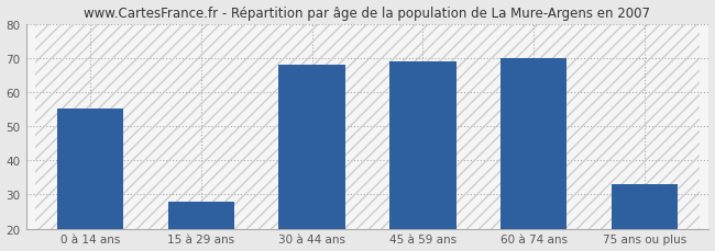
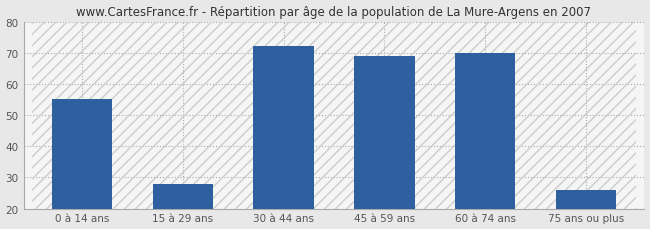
30 à 44 ans: 68 -> 72
75 ans ou plus: 33 -> 26
